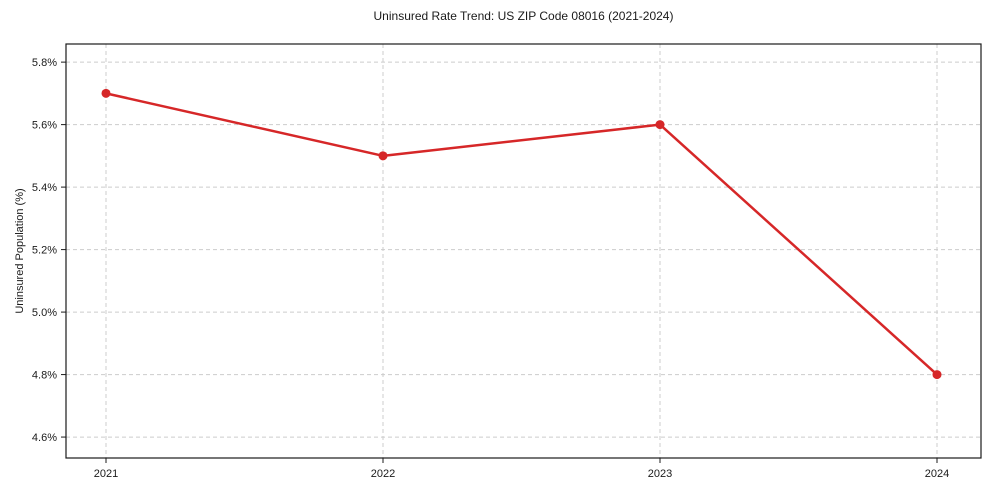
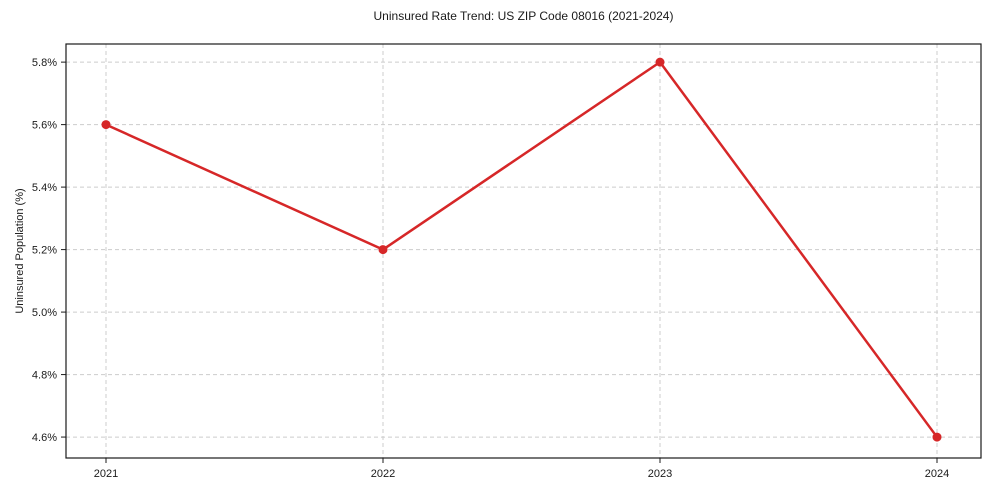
2021: 5.7% -> 5.6%
2022: 5.5% -> 5.2%
2023: 5.6% -> 5.8%
2024: 4.8% -> 4.6%
